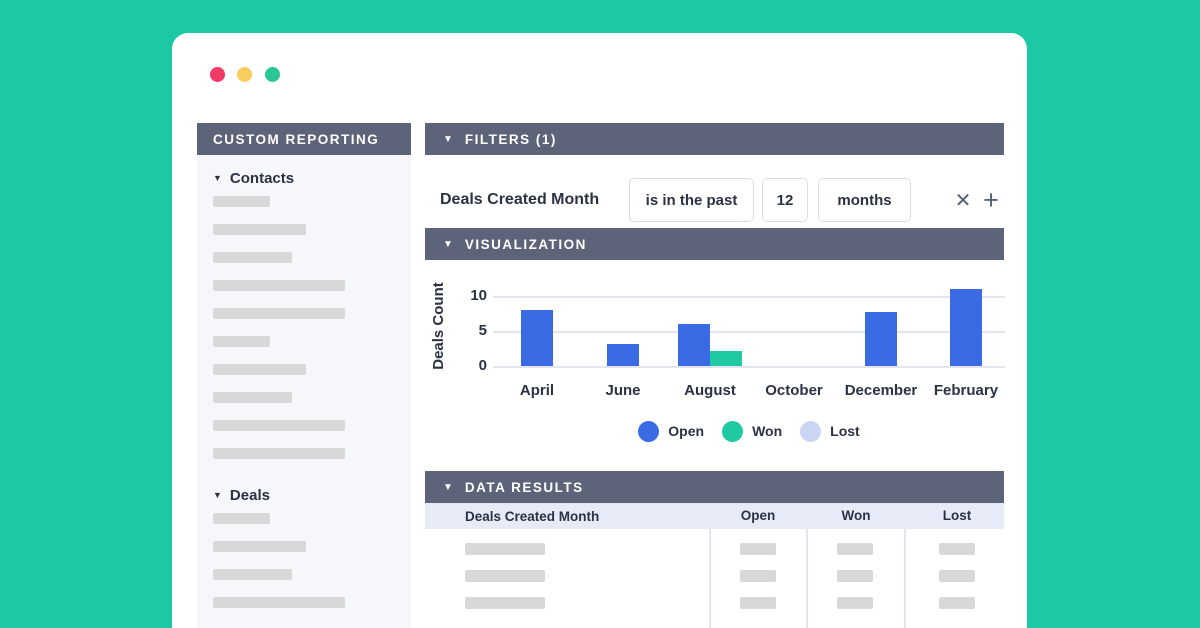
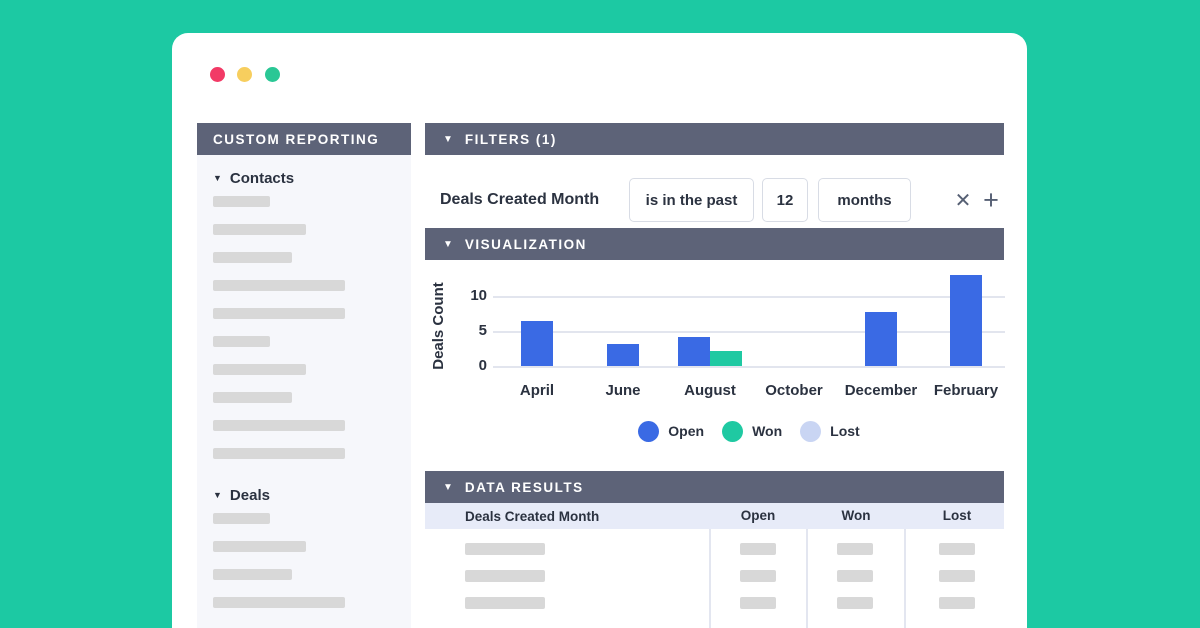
Open/April: 8 -> 6
Open/August: 6 -> 4
Open/February: 11 -> 13
